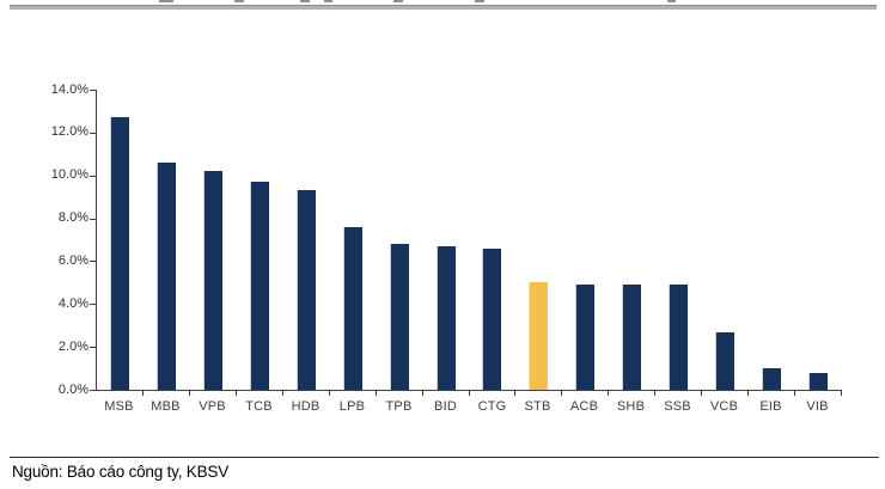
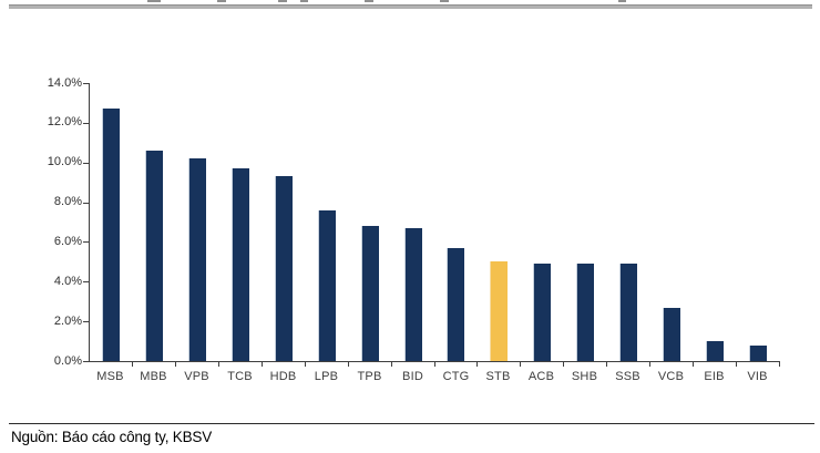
CTG: 6.6% -> 5.7%
